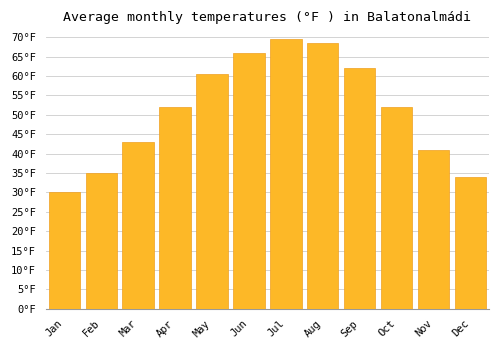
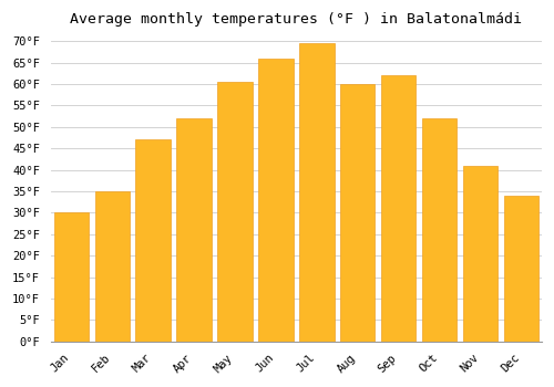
Mar: 43.0°F -> 47.0°F
Aug: 68.5°F -> 60.0°F
